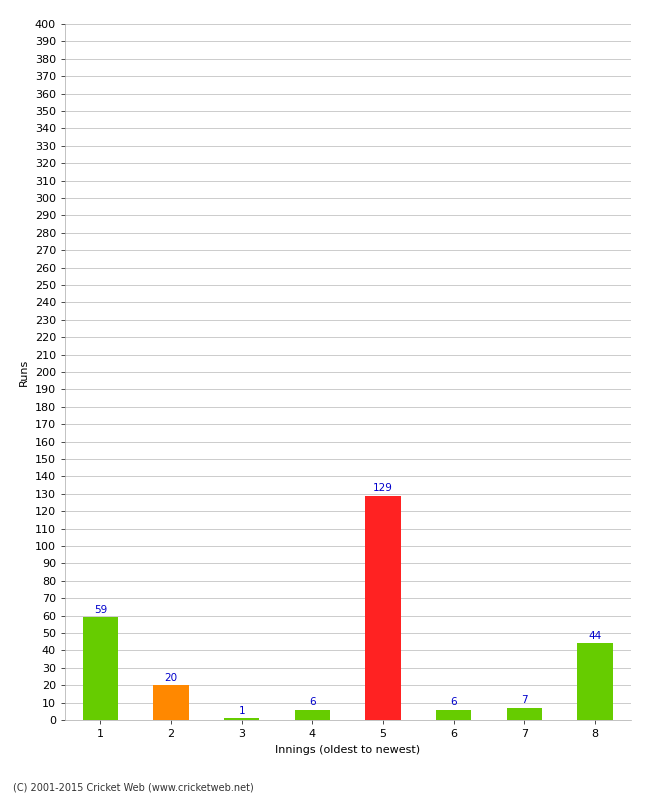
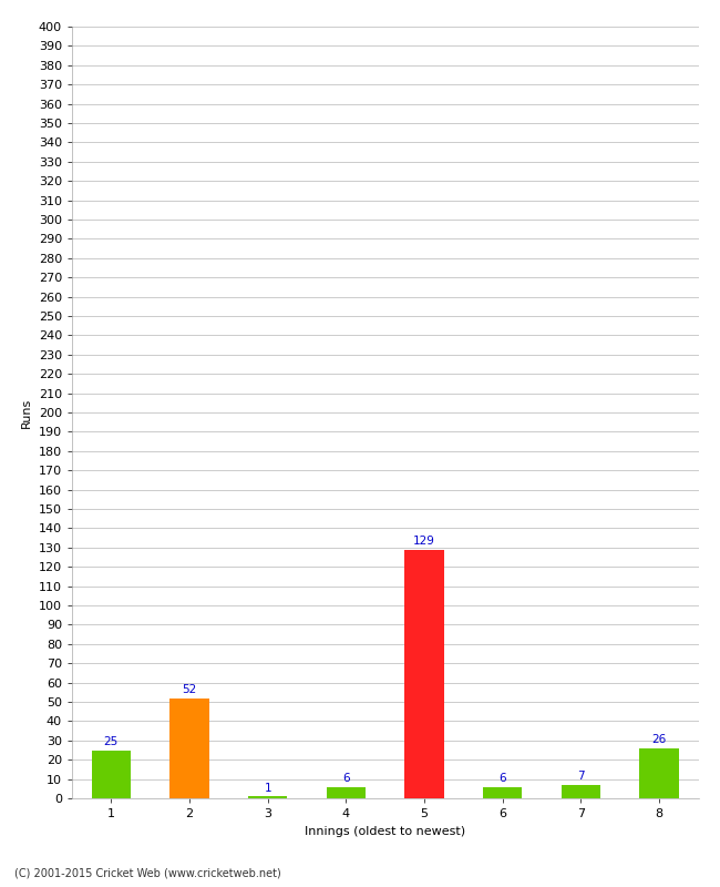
1: 59 -> 25
2: 20 -> 52
8: 44 -> 26
